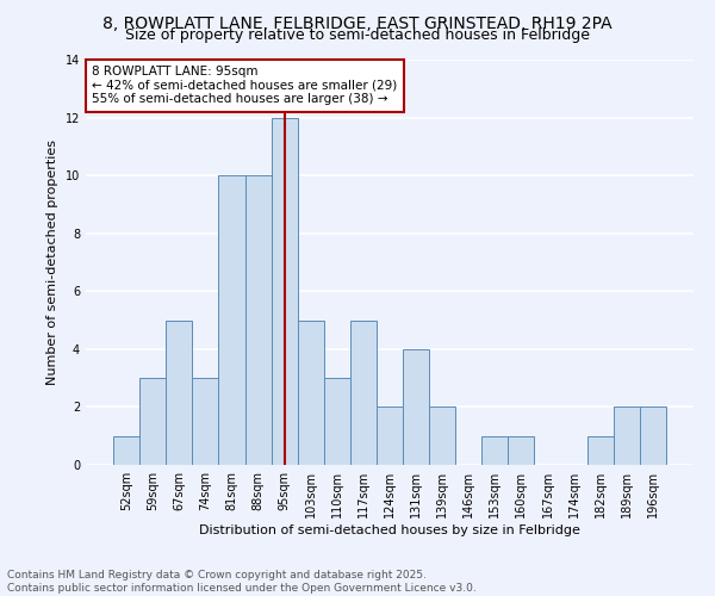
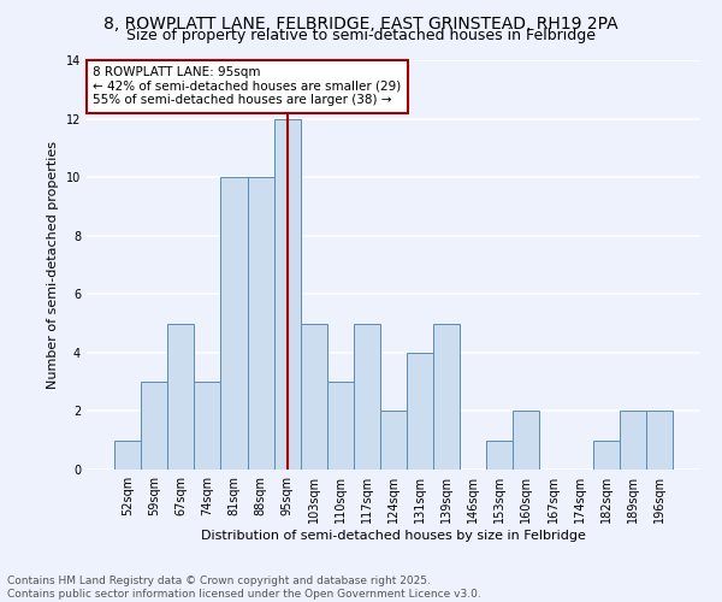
139sqm: 2 -> 5
160sqm: 1 -> 2
